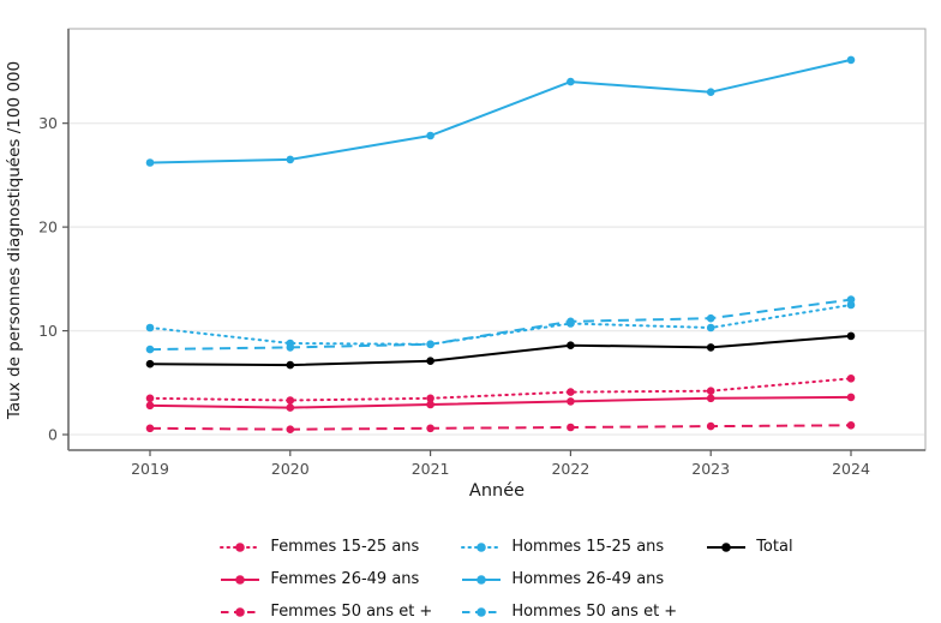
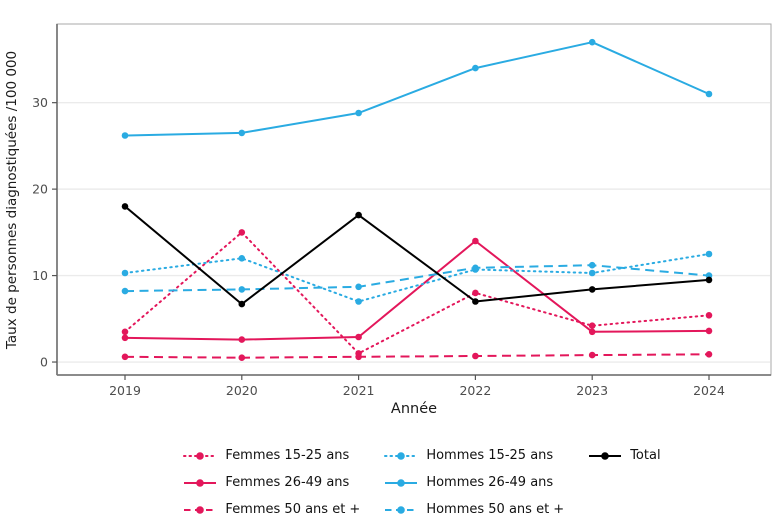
Total/2019: 7 -> 18
Femmes 15-25 ans/2020: 3 -> 15
Hommes 15-25 ans/2020: 9 -> 12
Femmes 15-25 ans/2021: 4 -> 1
Hommes 15-25 ans/2021: 9 -> 7
Total/2021: 7 -> 17
Femmes 15-25 ans/2022: 4 -> 8
Femmes 26-49 ans/2022: 3 -> 14
Total/2022: 9 -> 7
Hommes 26-49 ans/2023: 33 -> 37
Hommes 26-49 ans/2024: 36 -> 31
Hommes 50 ans et +/2024: 13 -> 10
